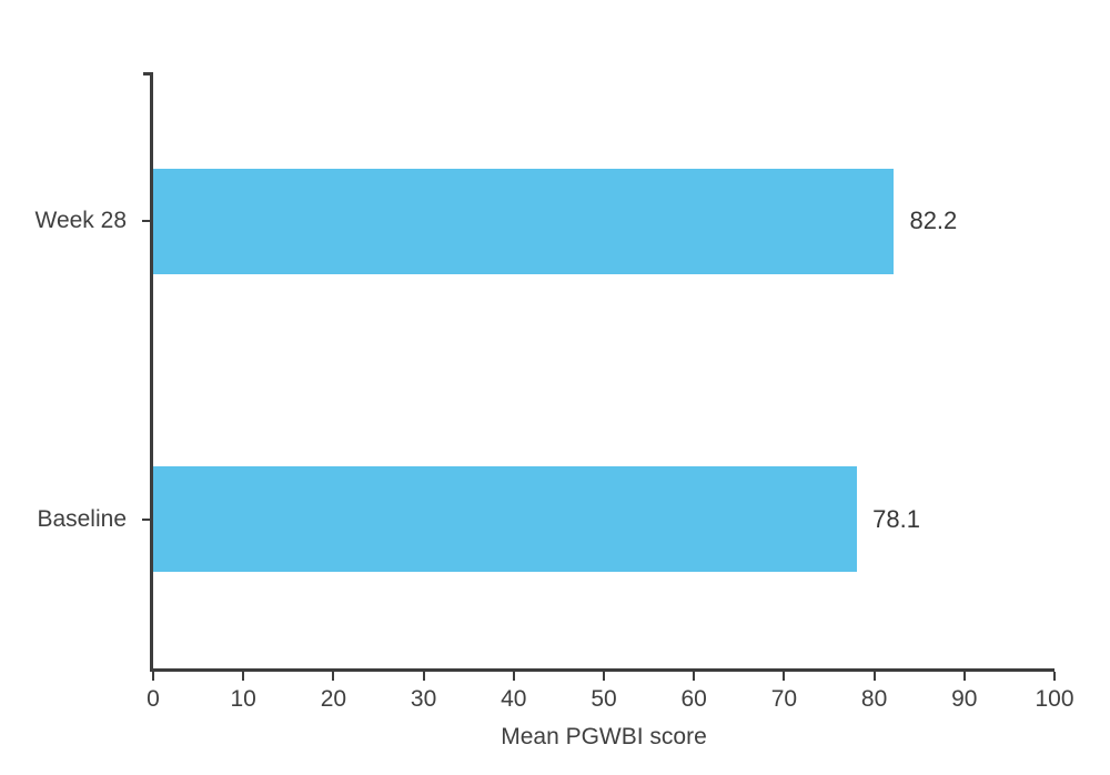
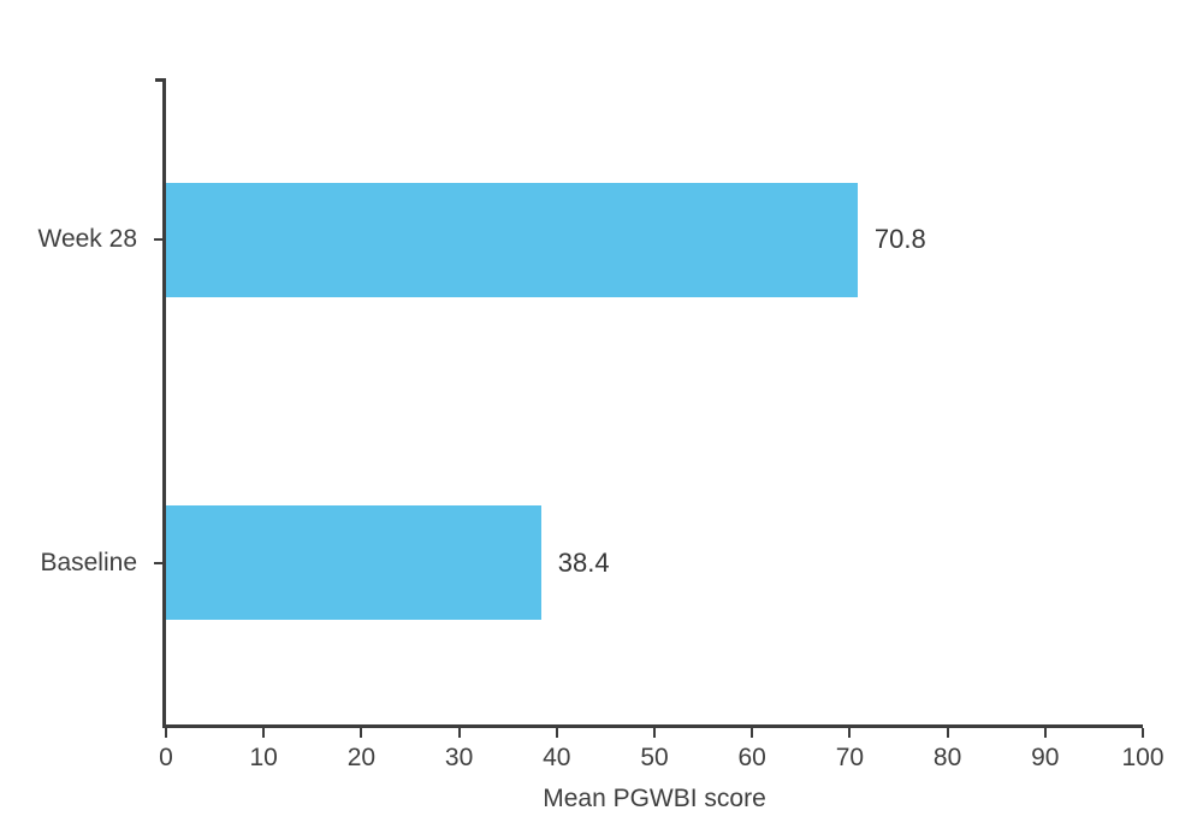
Week 28: 82.2 -> 70.8
Baseline: 78.1 -> 38.4
